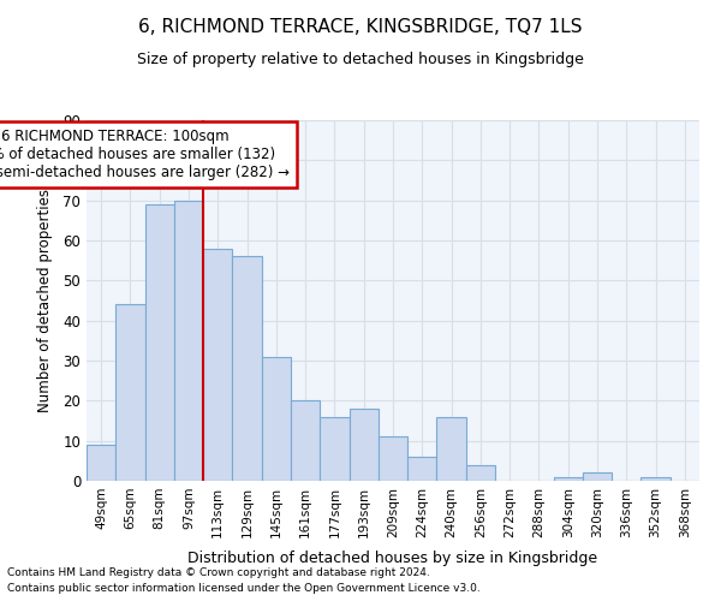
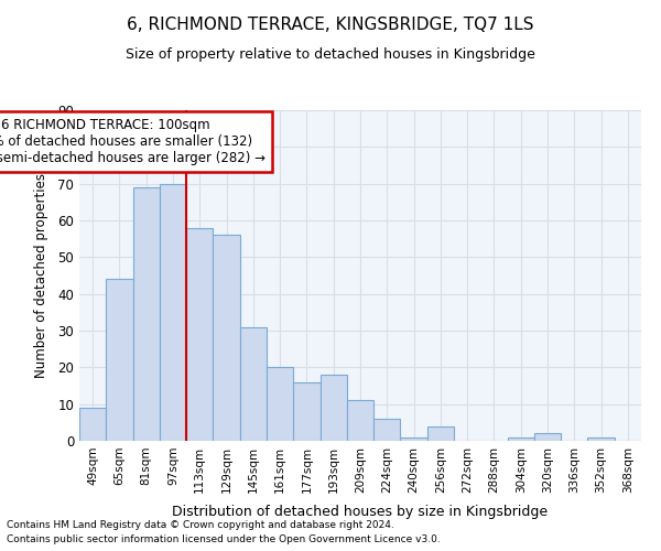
240sqm: 16 -> 1
